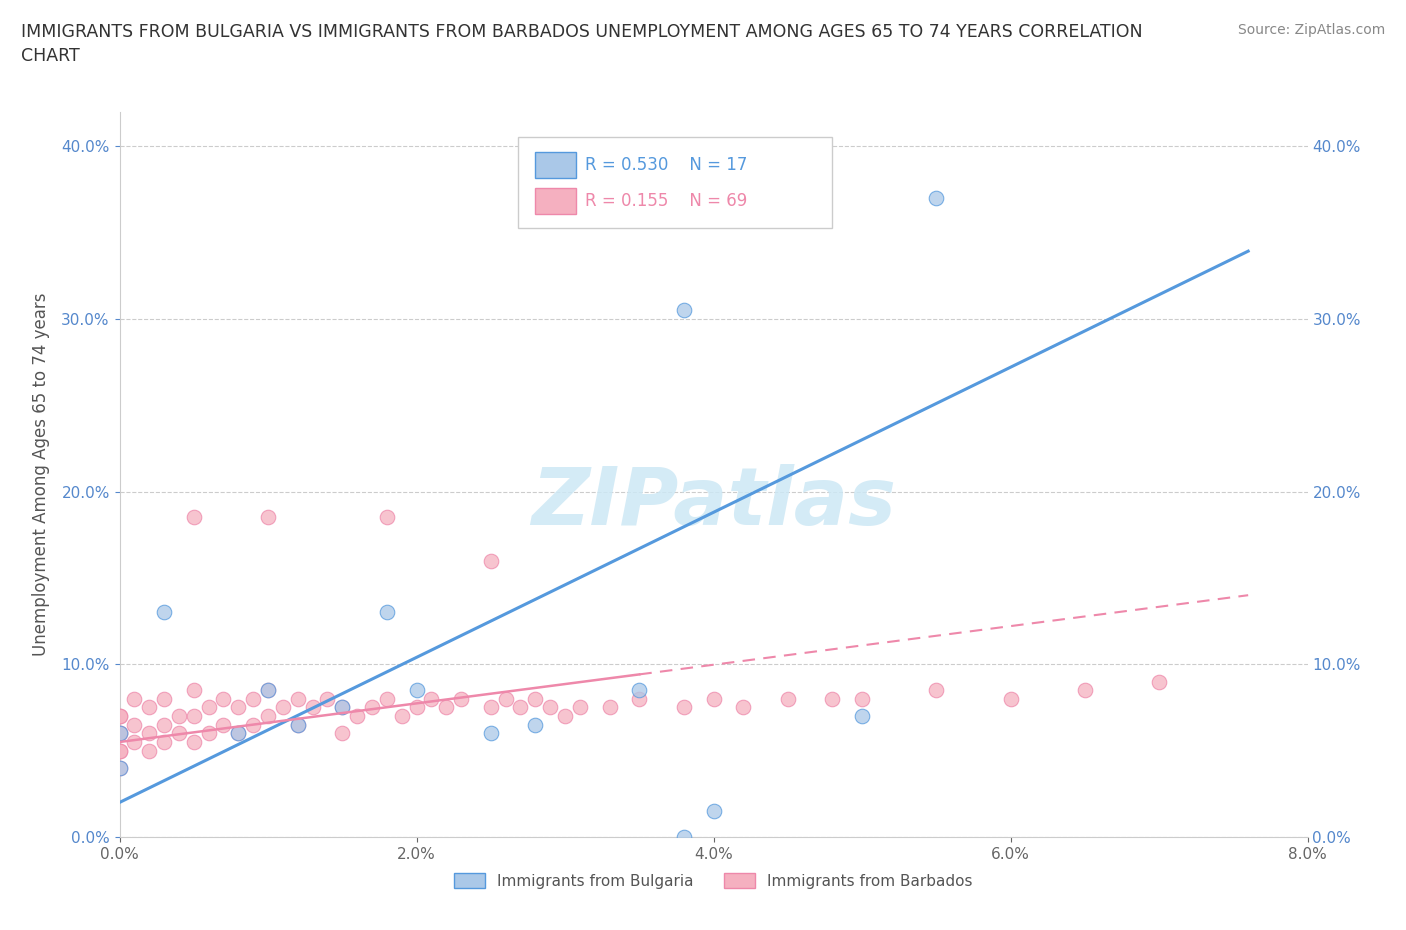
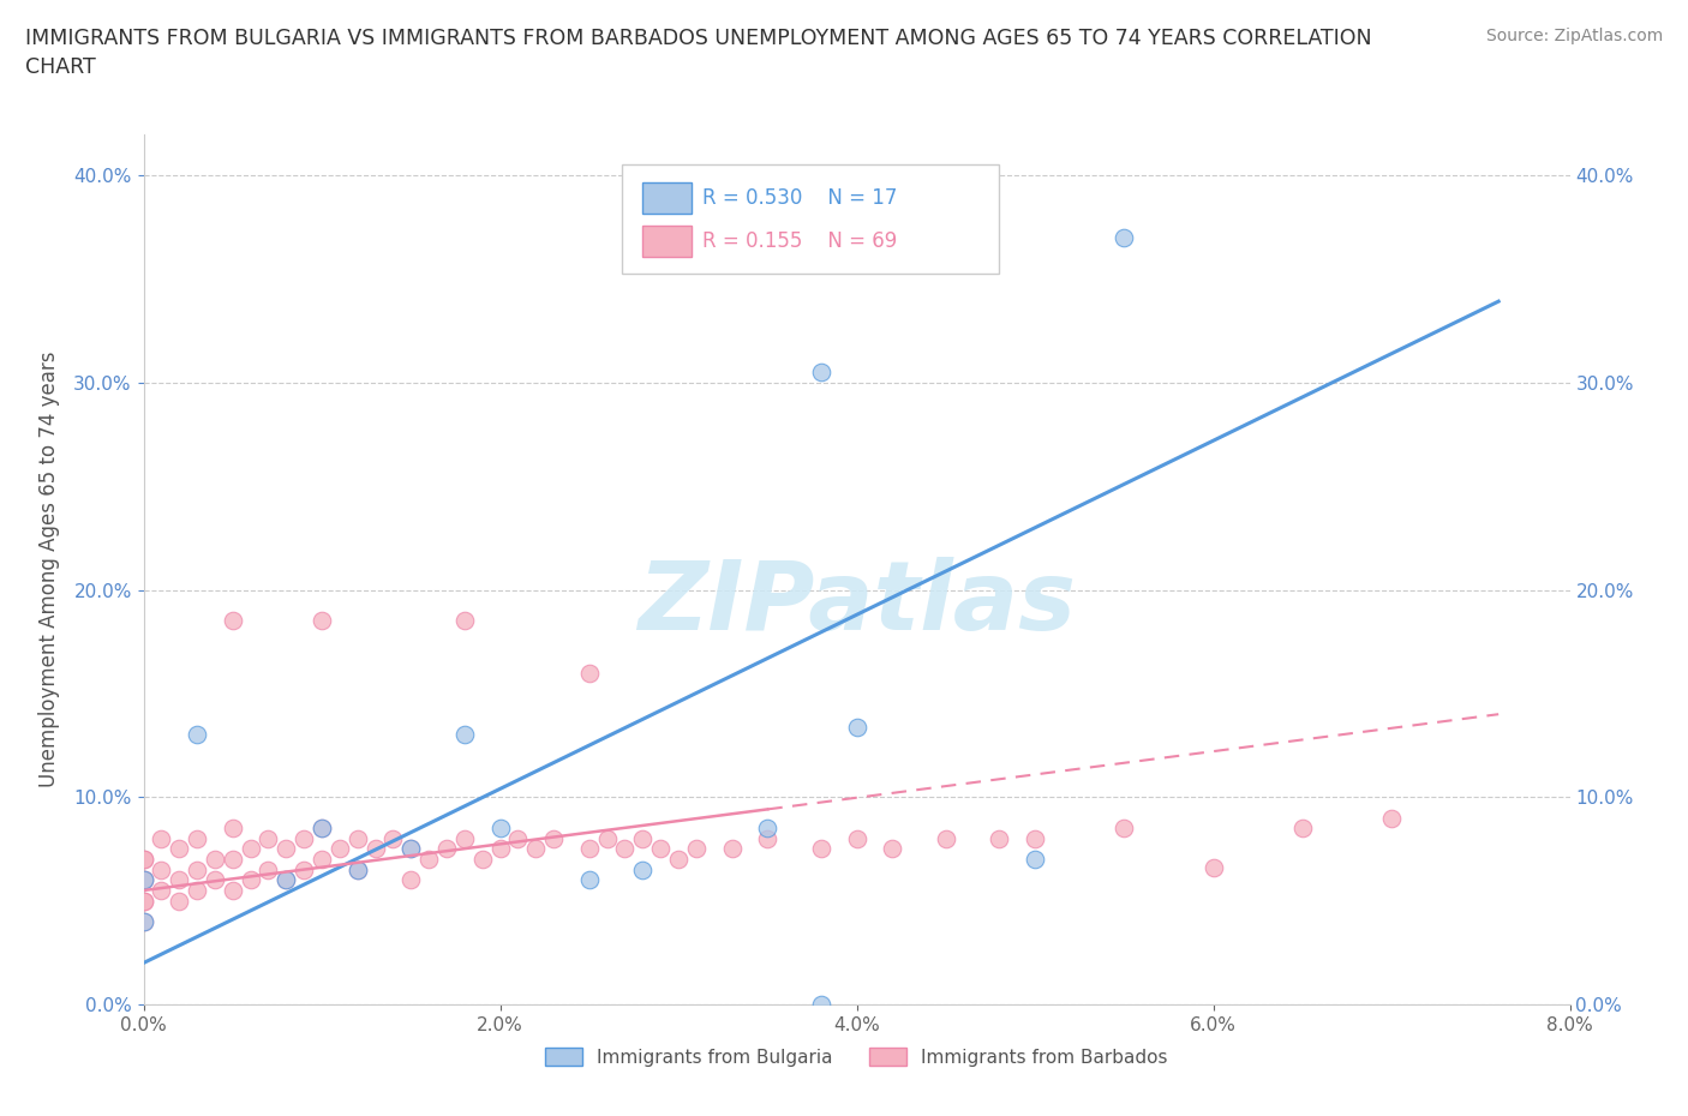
Immigrants from Bulgaria/4.0%: 1.5% -> 13.4%
Immigrants from Barbados/6.0%: 8.0% -> 6.6%
